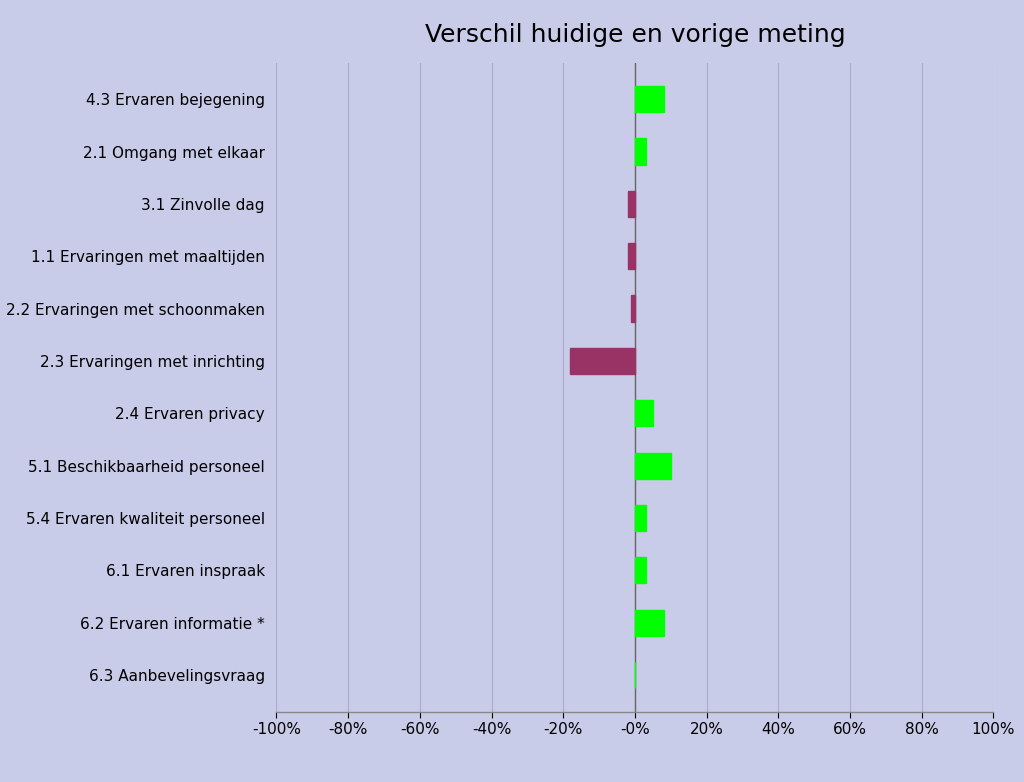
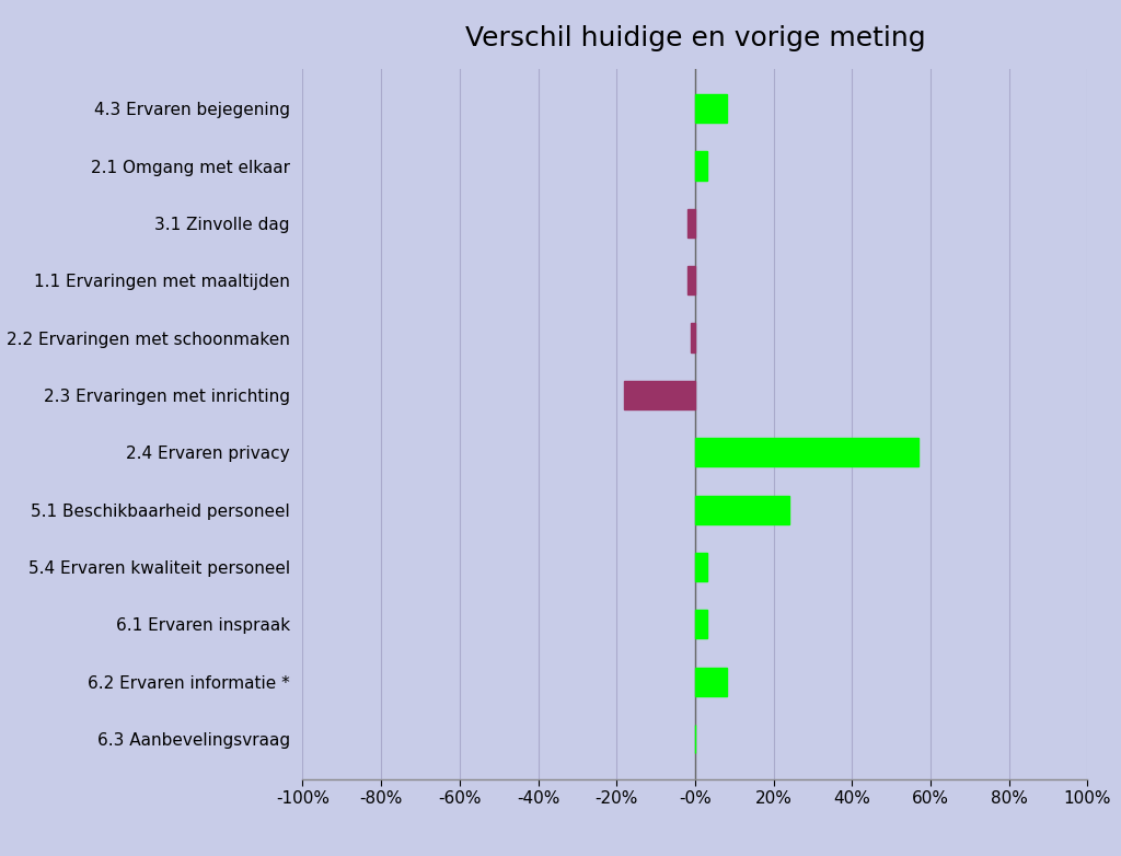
2.4 Ervaren privacy: 5% -> 57%
5.1 Beschikbaarheid personeel: 10% -> 24%
